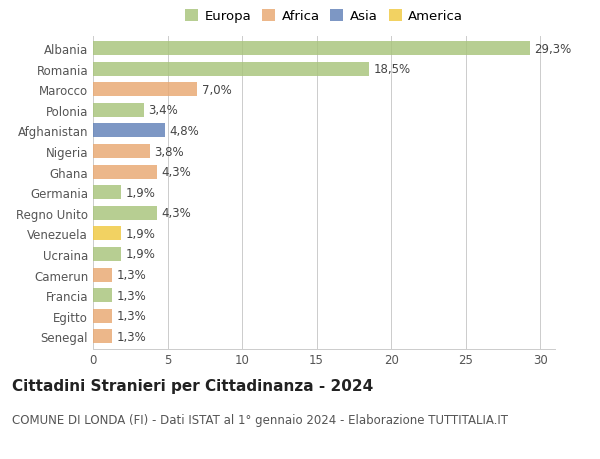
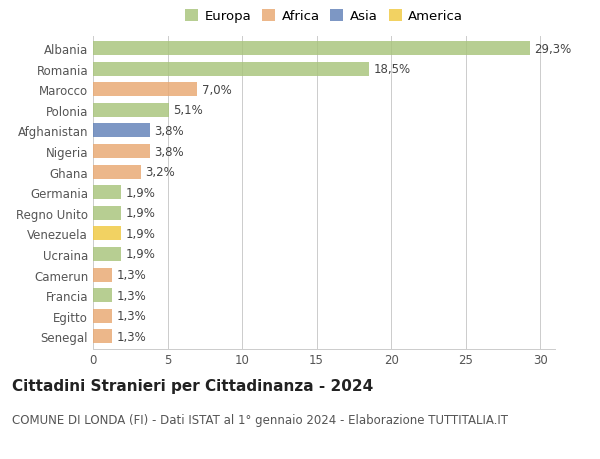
Polonia: 3,4% -> 5,1%
Afghanistan: 4,8% -> 3,8%
Ghana: 4,3% -> 3,2%
Regno Unito: 4,3% -> 1,9%
